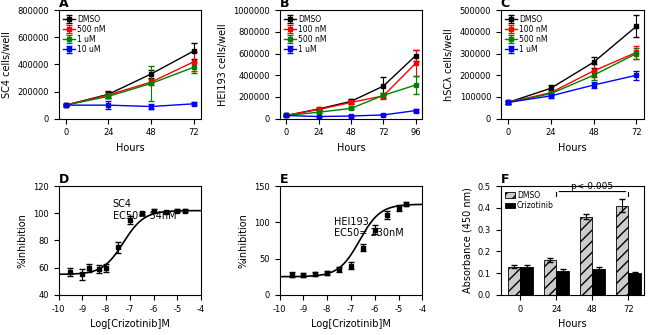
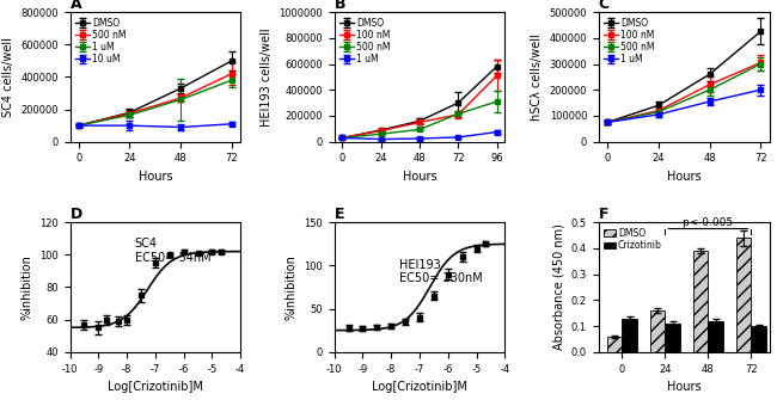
F/DMSO/0: 0.13 -> 0.06
F/DMSO/48: 0.36 -> 0.39
F/DMSO/72: 0.41 -> 0.44
